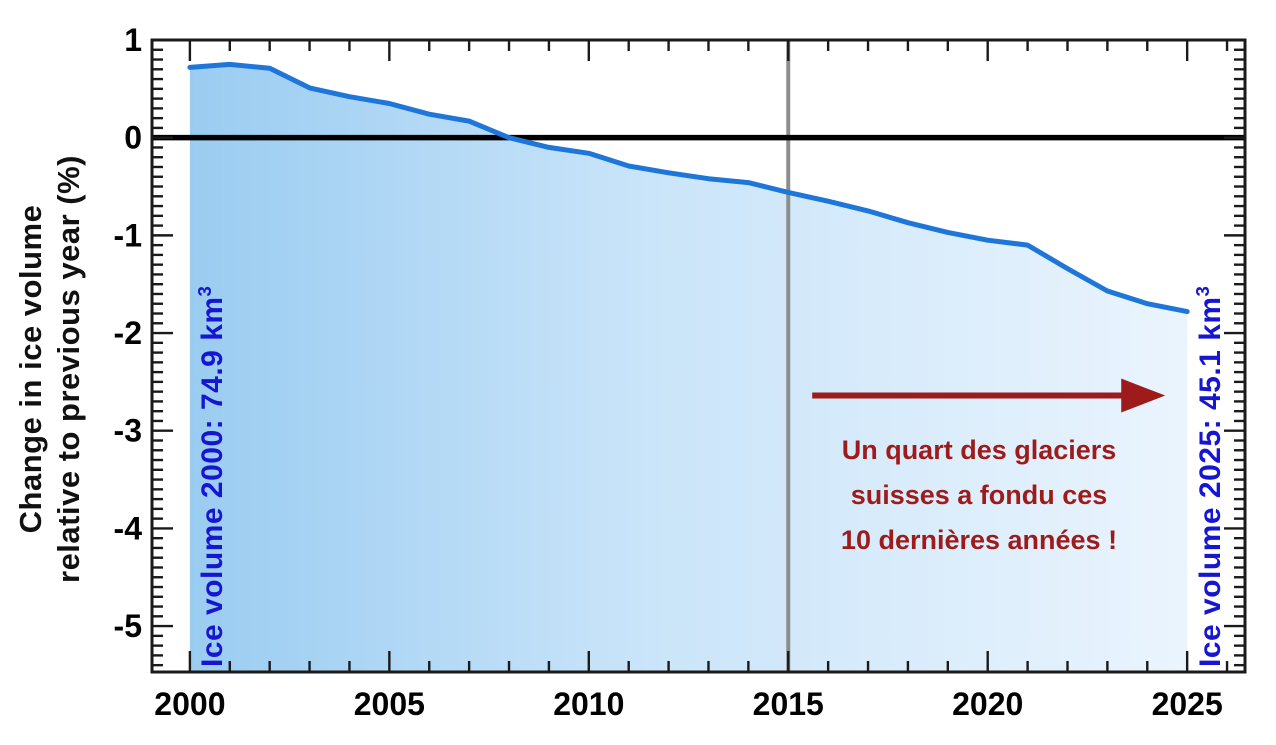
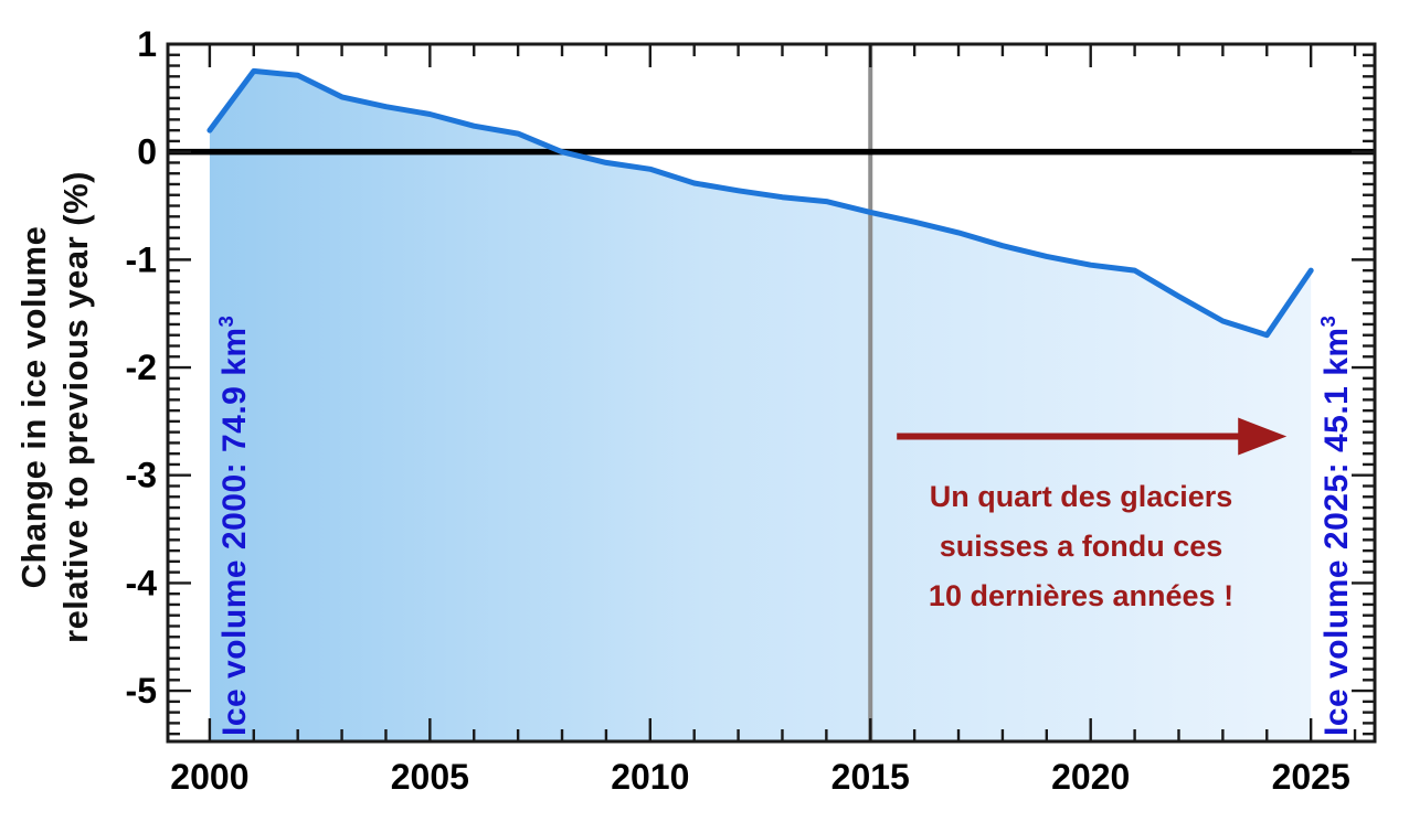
2000: 0.7 -> 0.2
2025: -1.8 -> -1.1
